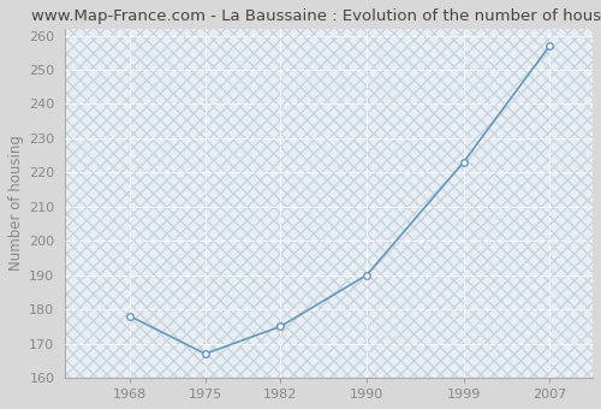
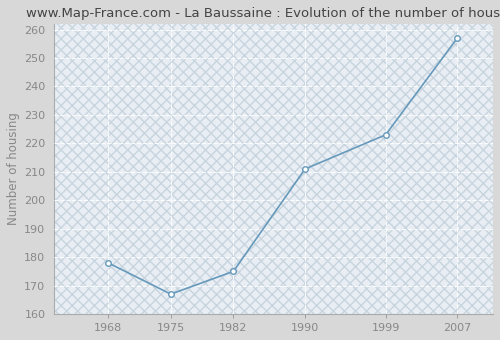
1990: 190 -> 211
